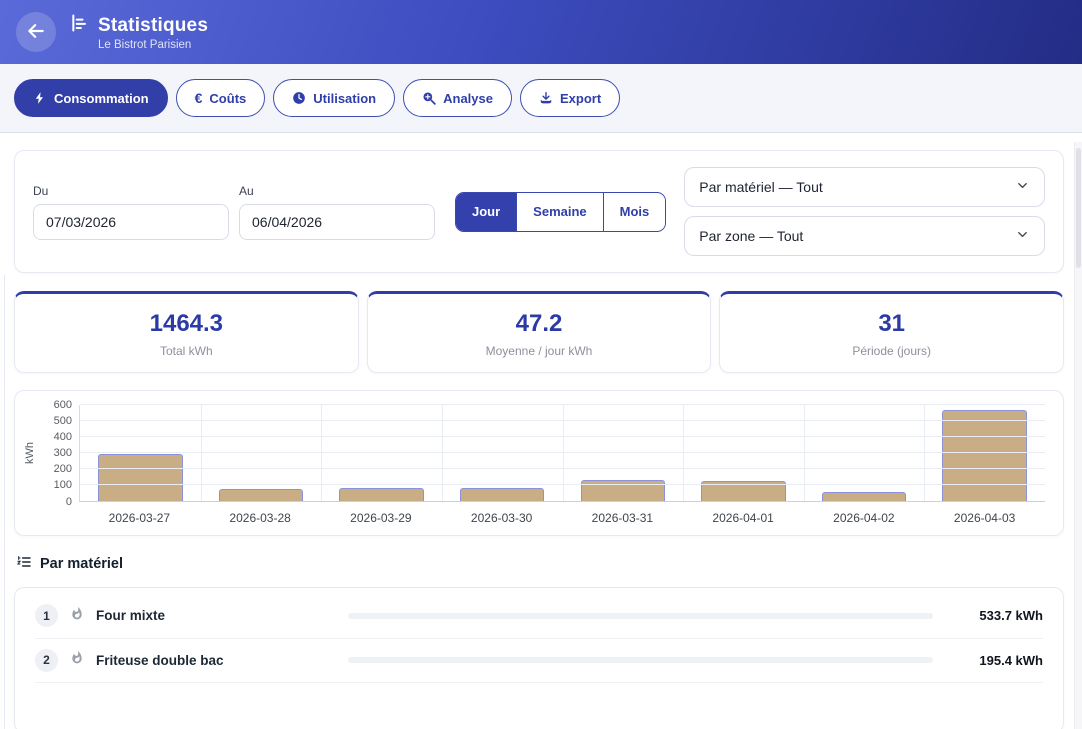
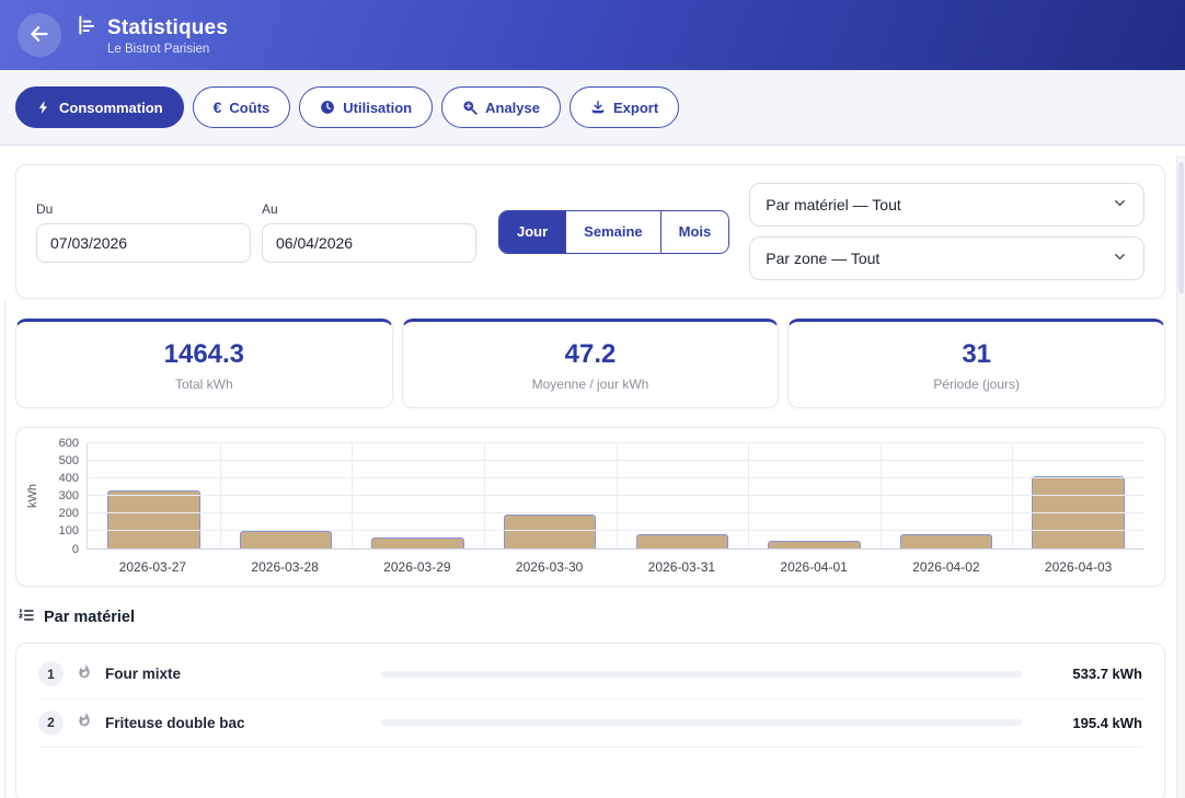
2026-03-27: 290 -> 330
2026-03-28: 70 -> 100
2026-03-29: 80 -> 60
2026-03-30: 80 -> 190
2026-03-31: 130 -> 80
2026-04-01: 120 -> 40
2026-04-02: 60 -> 80
2026-04-03: 560 -> 410
